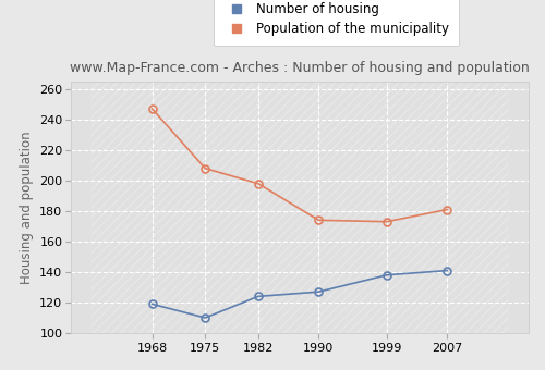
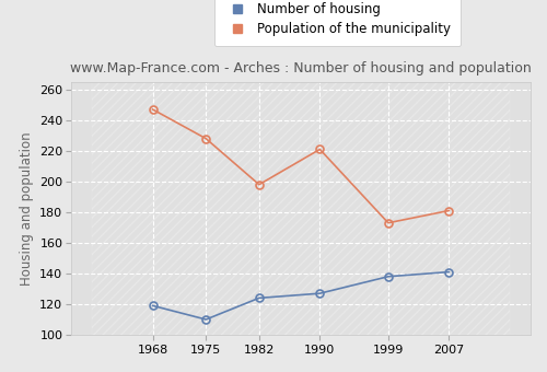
Population of the municipality/1975: 208 -> 228
Population of the municipality/1990: 174 -> 221
